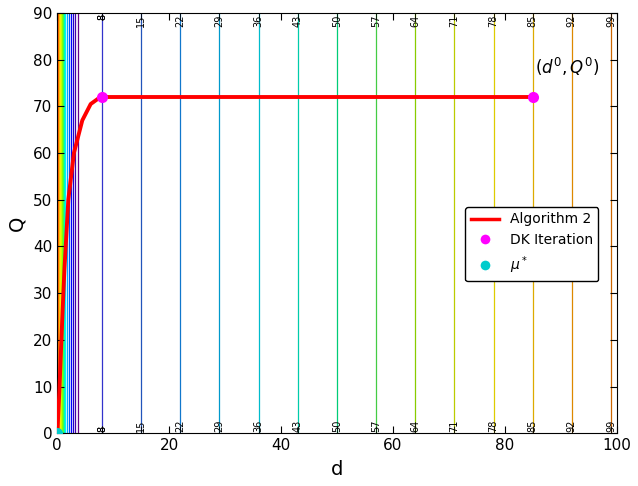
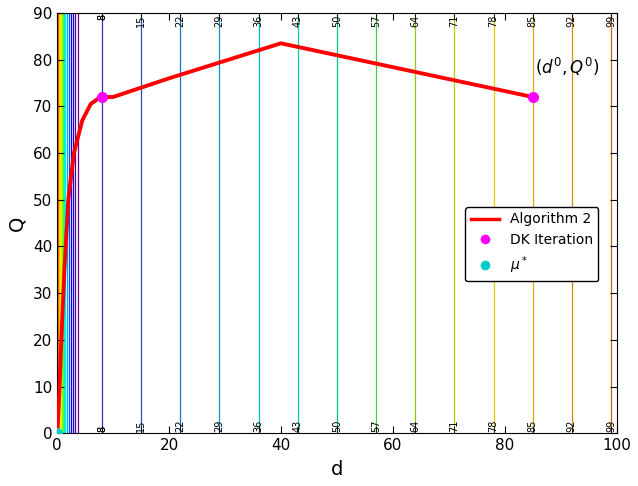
20: 72.0 -> 76.0
40: 72.0 -> 83.5
